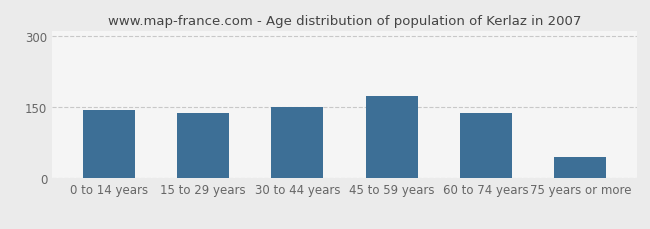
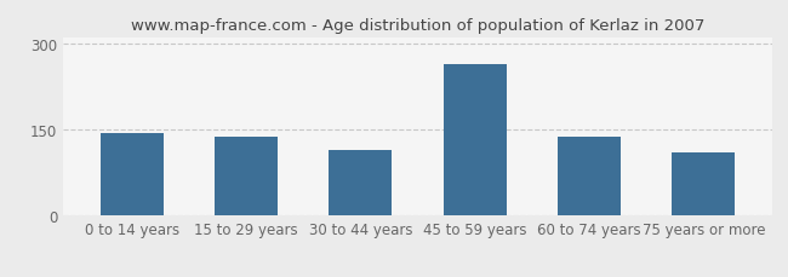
30 to 44 years: 151 -> 115
45 to 59 years: 173 -> 265
75 years or more: 45 -> 110
